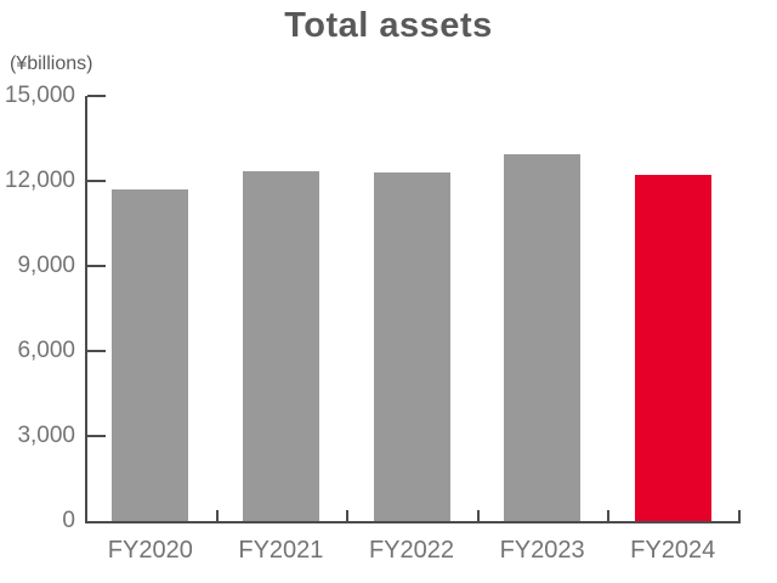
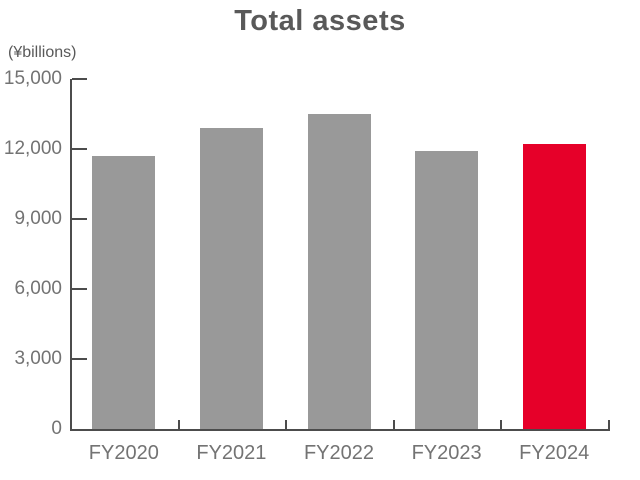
FY2021: 12400 -> 12900
FY2022: 12300 -> 13500
FY2023: 13000 -> 11900
